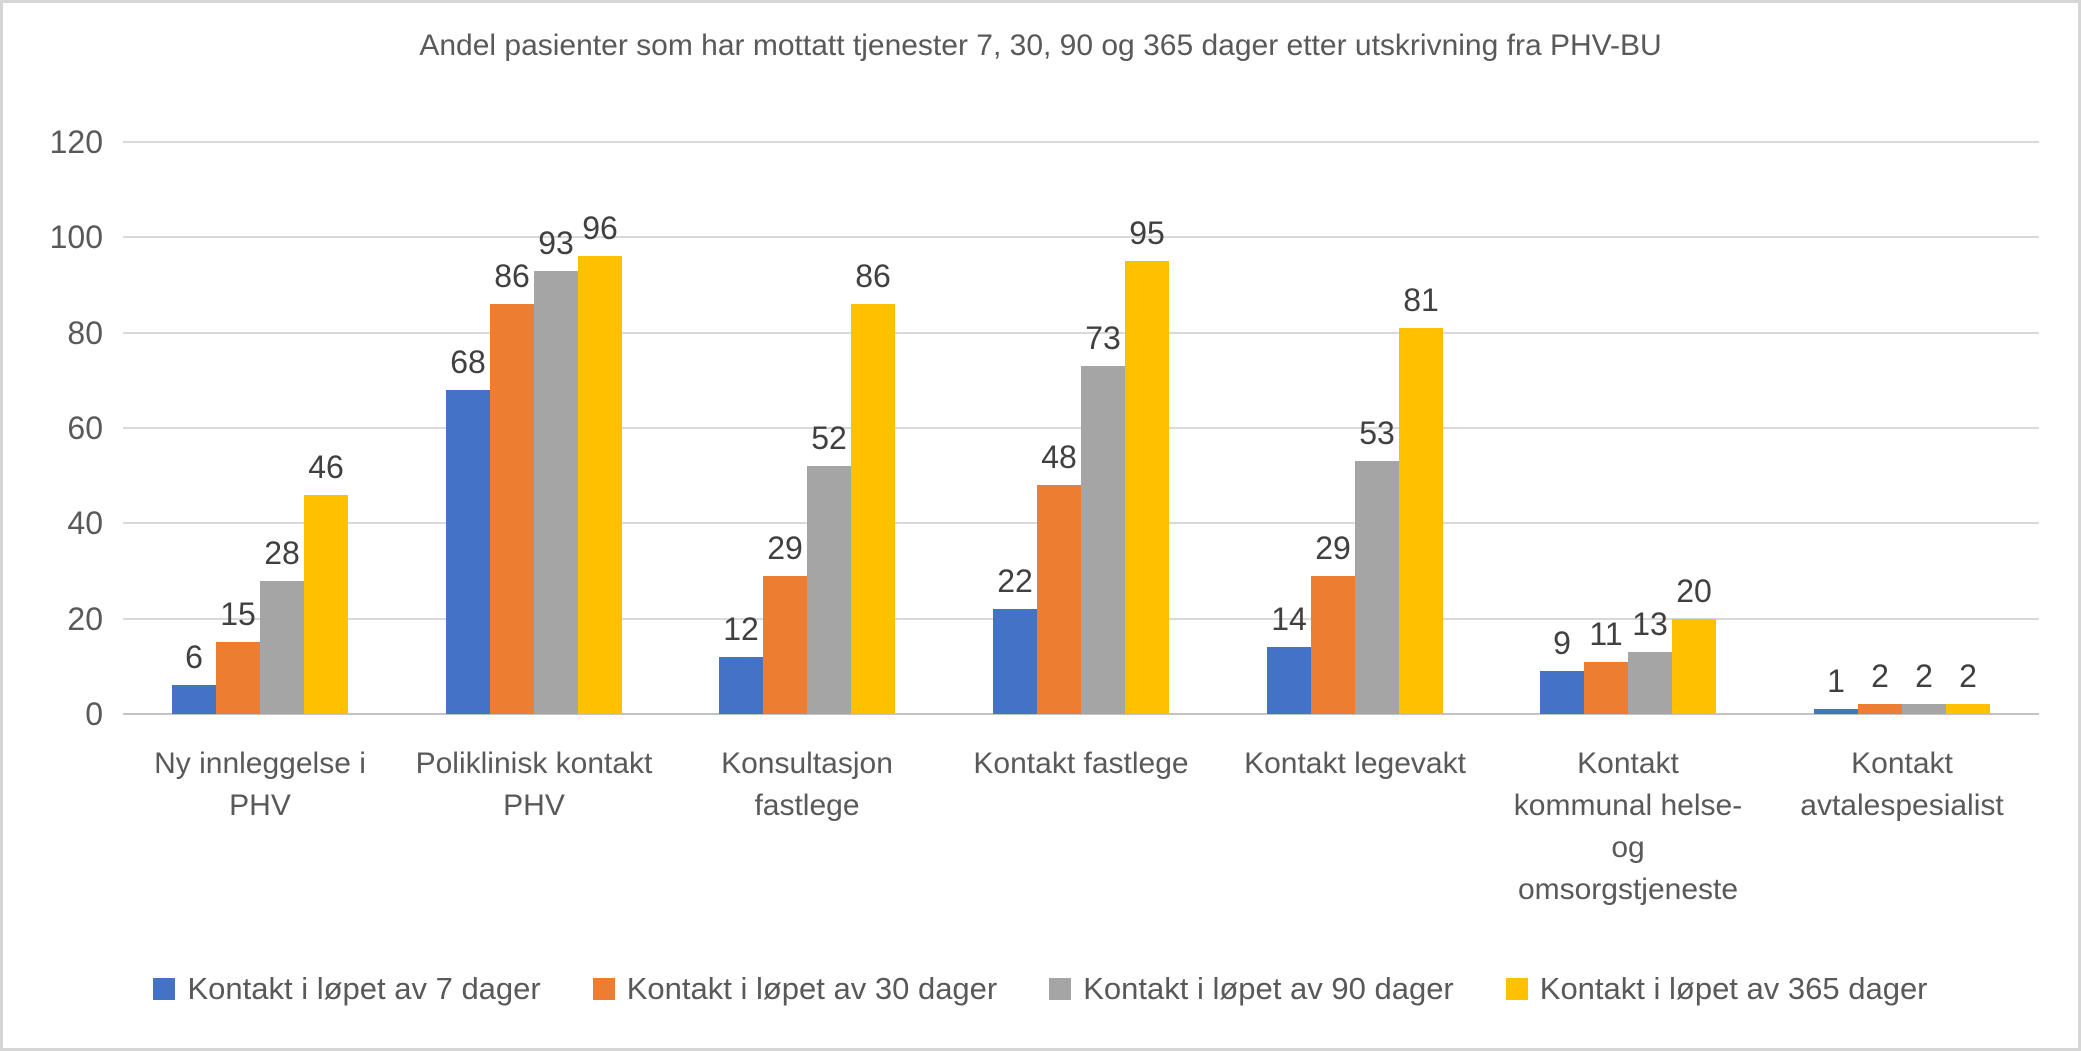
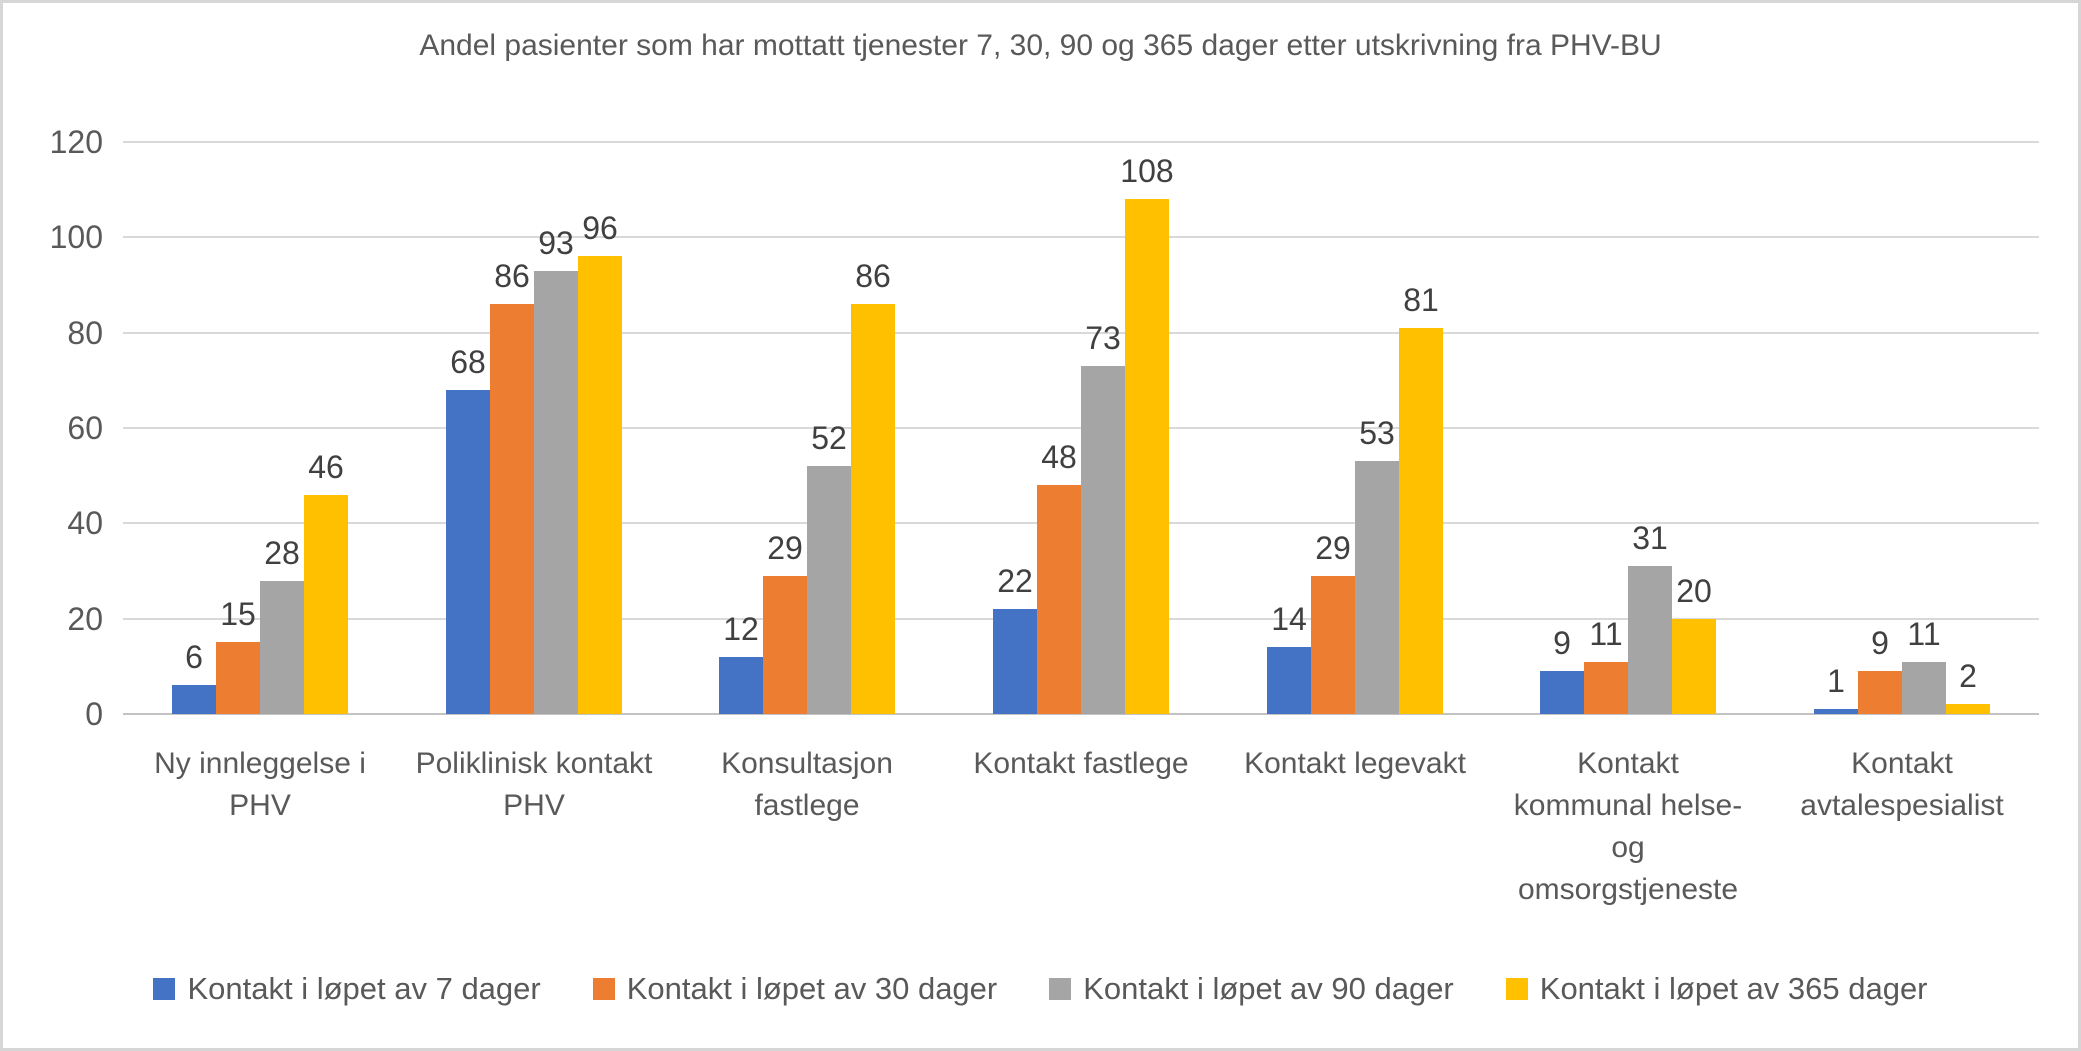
Kontakt i løpet av 365 dager/Kontakt fastlege: 95 -> 108
Kontakt i løpet av 90 dager/Kontakt kommunal helse- og omsorgstjeneste: 13 -> 31
Kontakt i løpet av 30 dager/Kontakt avtalespesialist: 2 -> 9
Kontakt i løpet av 90 dager/Kontakt avtalespesialist: 2 -> 11
